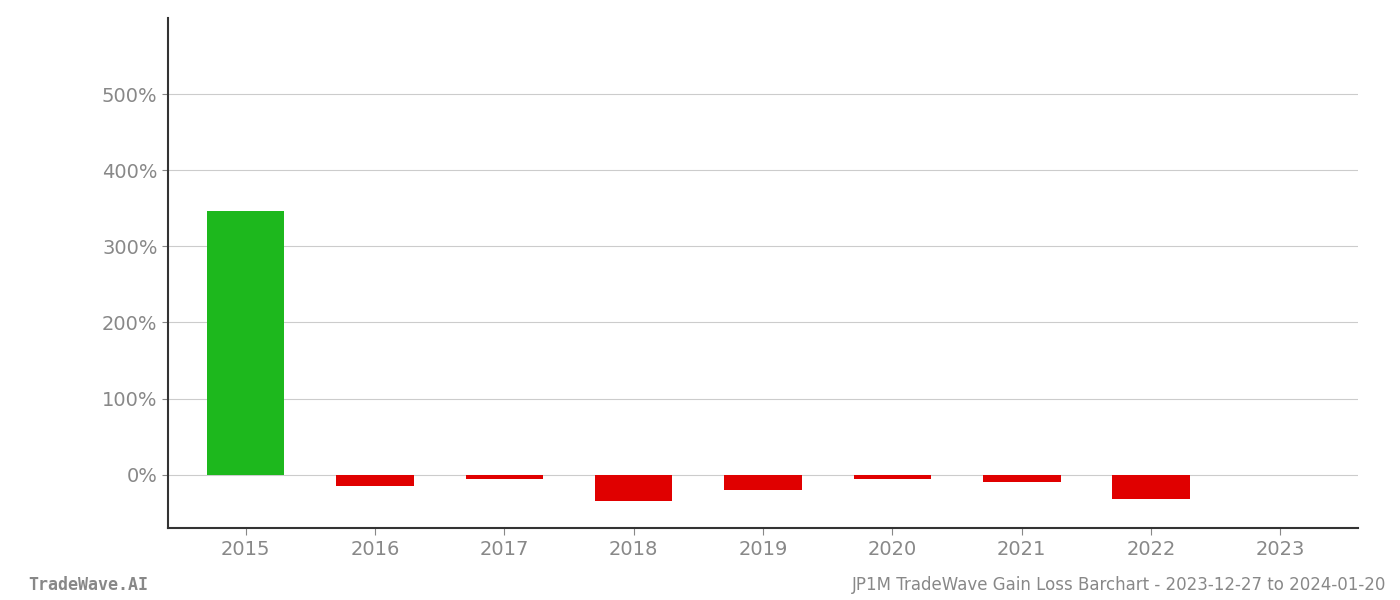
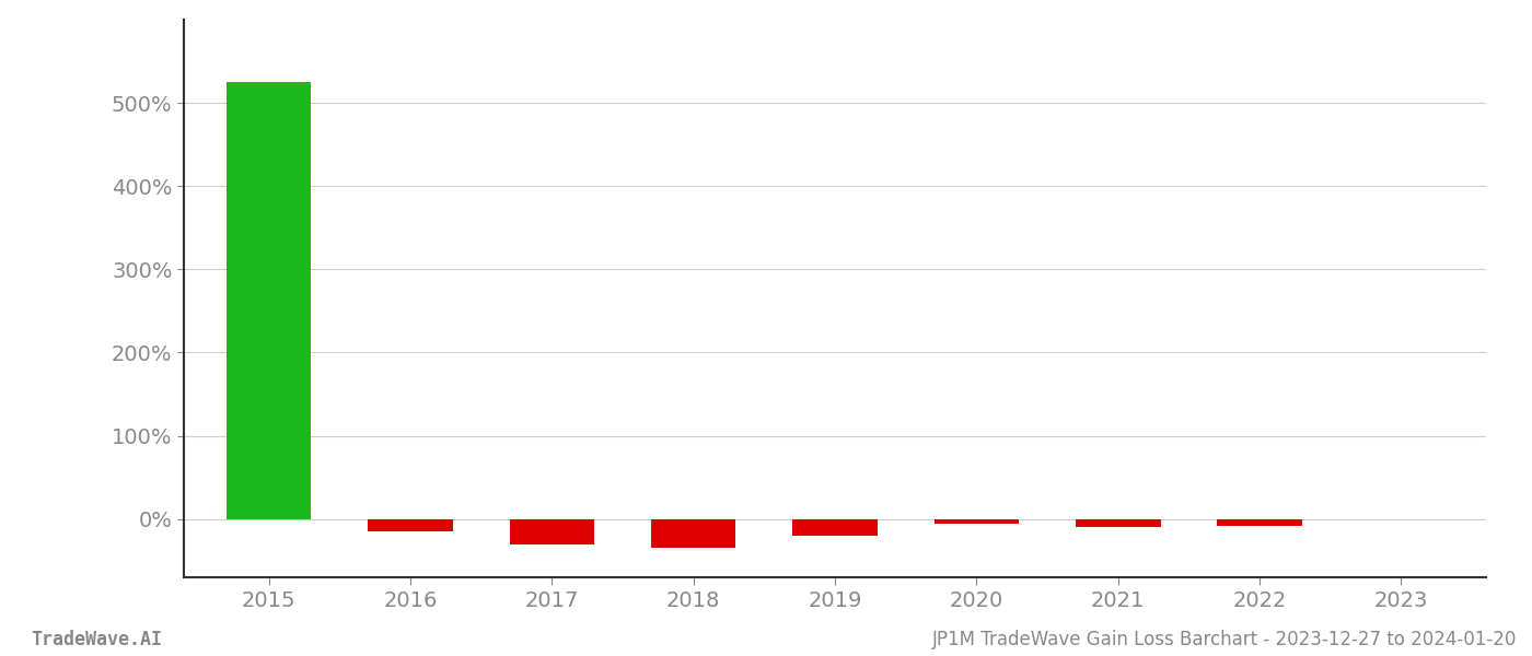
2015: 346% -> 525%
2017: -6% -> -30%
2022: -32% -> -8%
